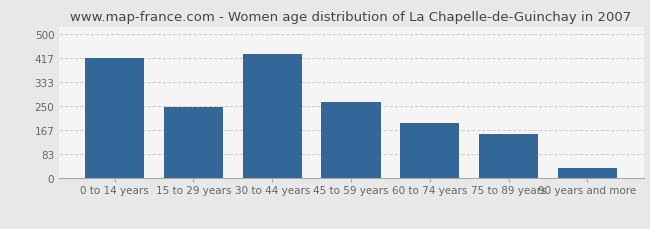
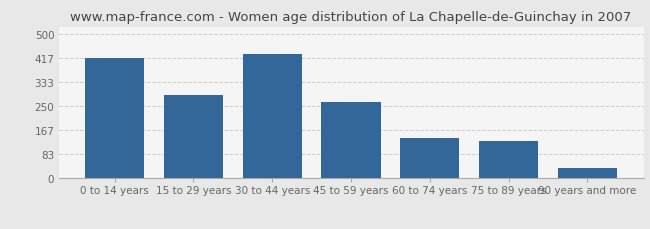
15 to 29 years: 248 -> 290
60 to 74 years: 193 -> 140
75 to 89 years: 152 -> 130
